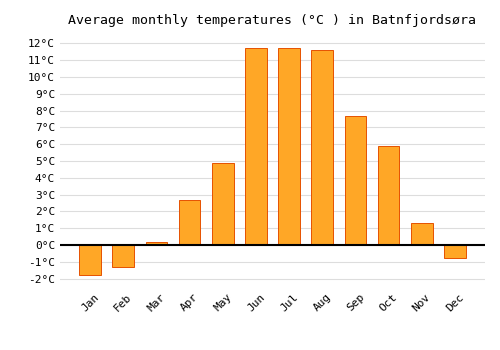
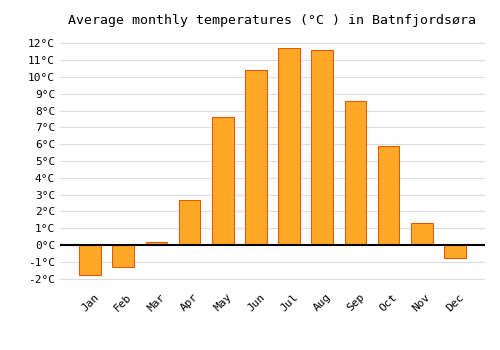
May: 4.9°C -> 7.6°C
Jun: 11.7°C -> 10.4°C
Sep: 7.7°C -> 8.6°C
